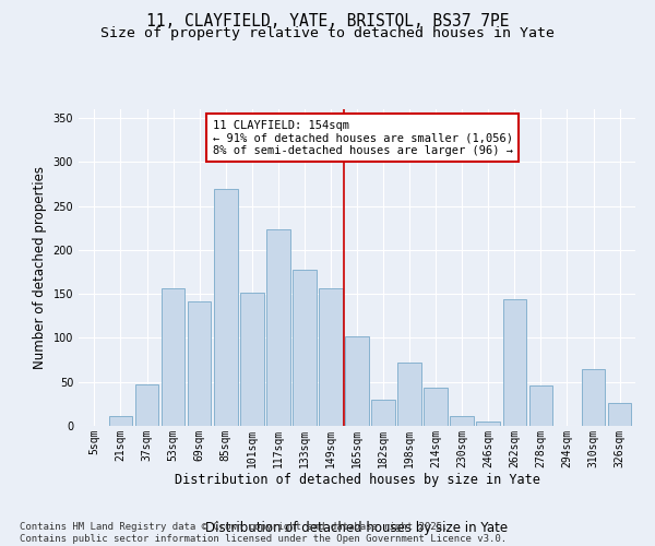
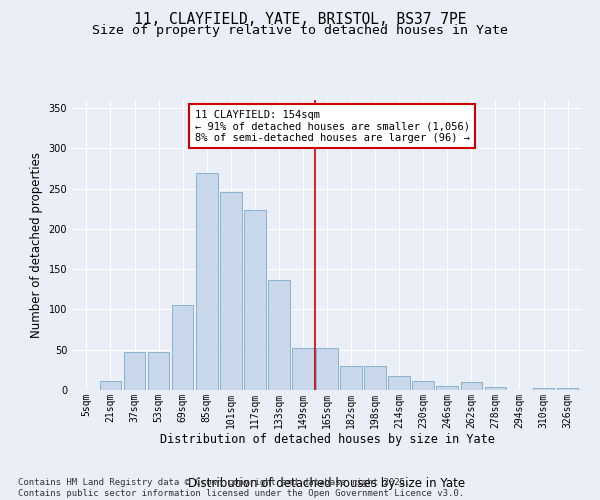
53sqm: 156 -> 47
69sqm: 142 -> 105
101sqm: 152 -> 246
133sqm: 178 -> 136
149sqm: 156 -> 52
165sqm: 102 -> 52
198sqm: 72 -> 30
214sqm: 44 -> 18
262sqm: 144 -> 10
278sqm: 46 -> 4
310sqm: 64 -> 3
326sqm: 26 -> 3
